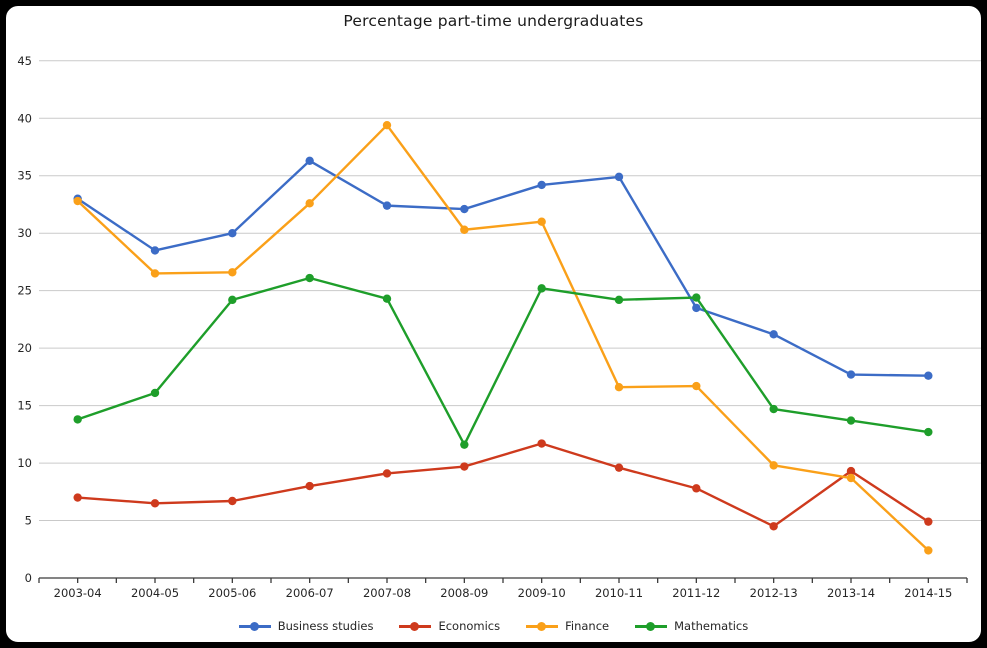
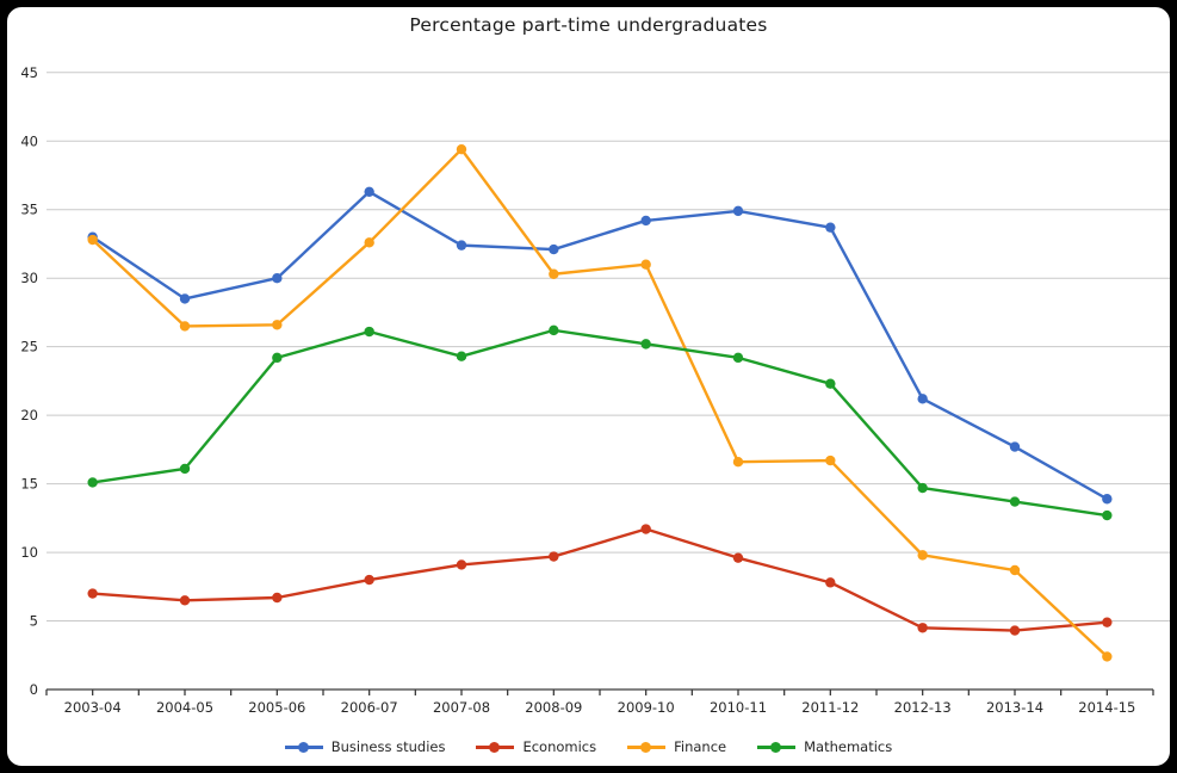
Mathematics/2003-04: 13.8 -> 15.1
Mathematics/2008-09: 11.6 -> 26.2
Business studies/2011-12: 23.5 -> 33.7
Mathematics/2011-12: 24.4 -> 22.3
Economics/2013-14: 9.3 -> 4.3
Business studies/2014-15: 17.6 -> 13.9
